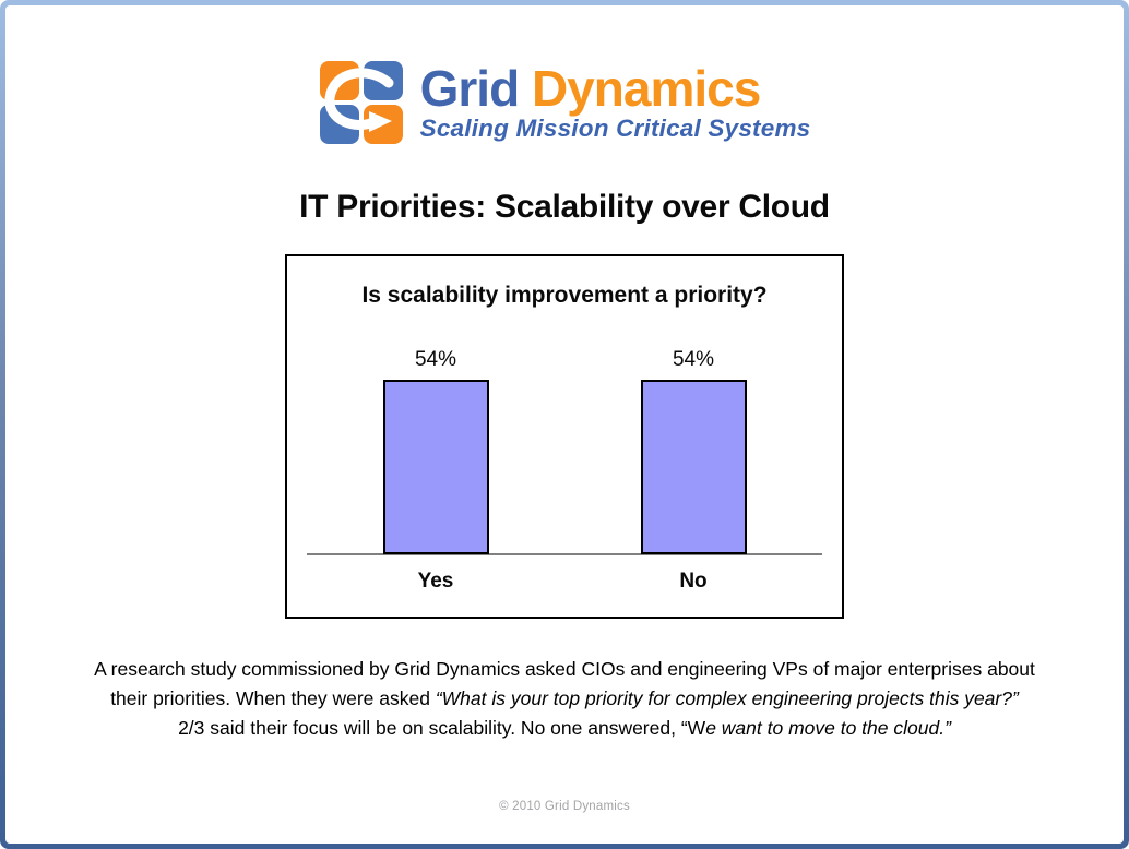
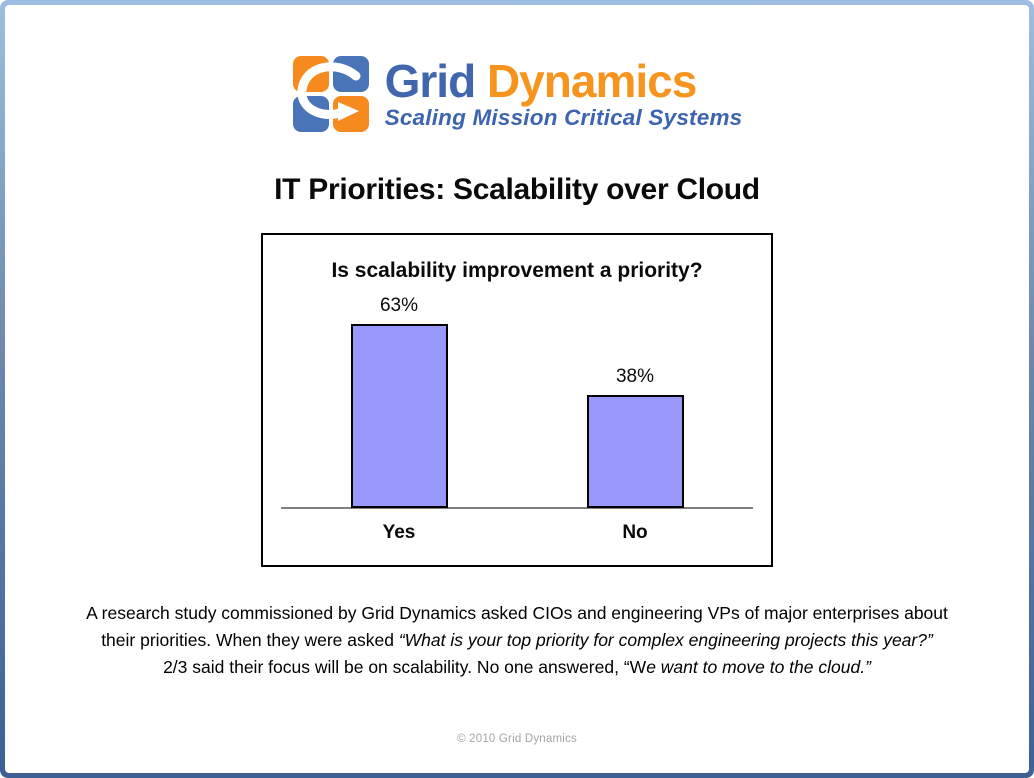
Yes: 54% -> 63%
No: 54% -> 38%
